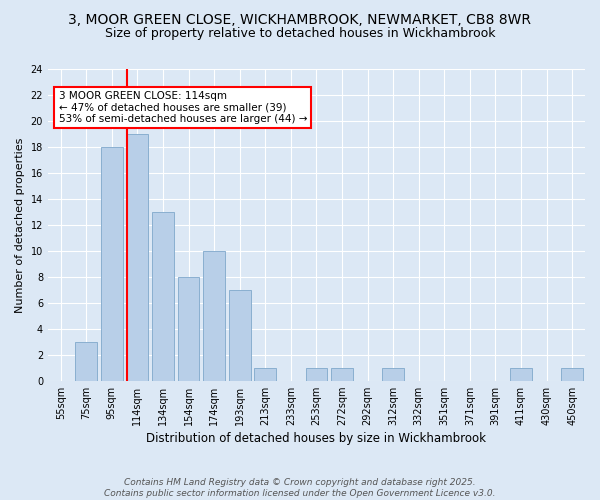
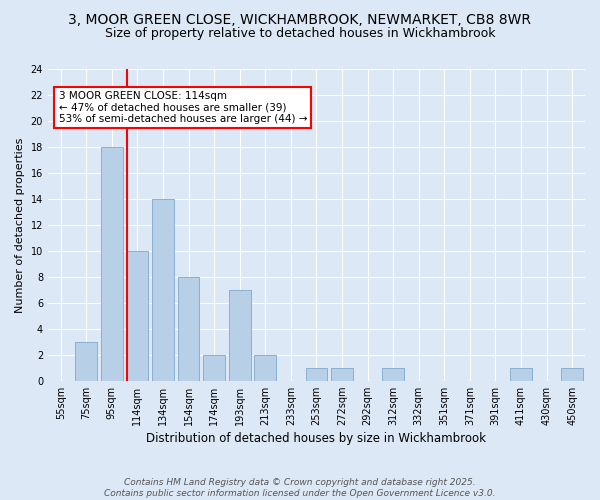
114sqm: 19 -> 10
134sqm: 13 -> 14
174sqm: 10 -> 2
213sqm: 1 -> 2
